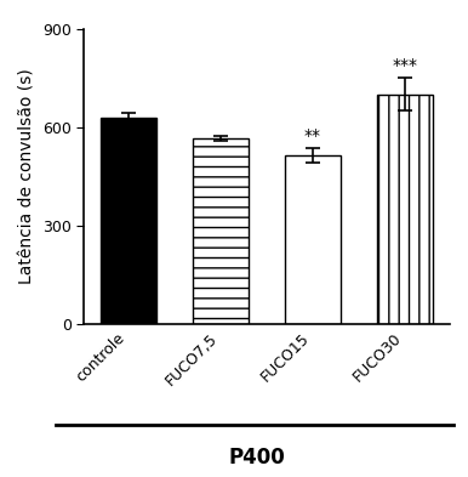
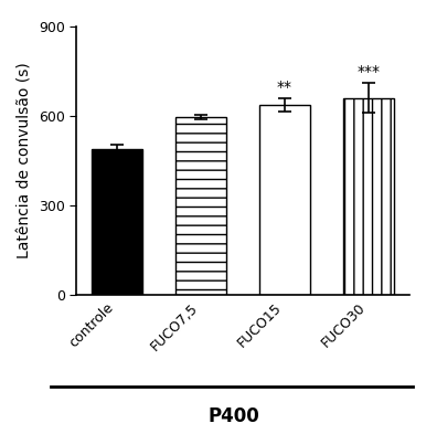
controle: 630 -> 490
FUCO7,5: 565 -> 595
FUCO15: 515 -> 635
FUCO30: 700 -> 660
